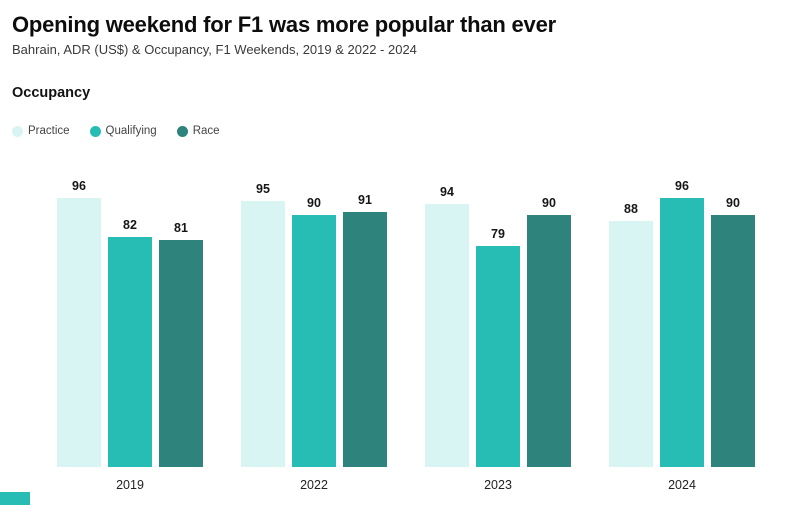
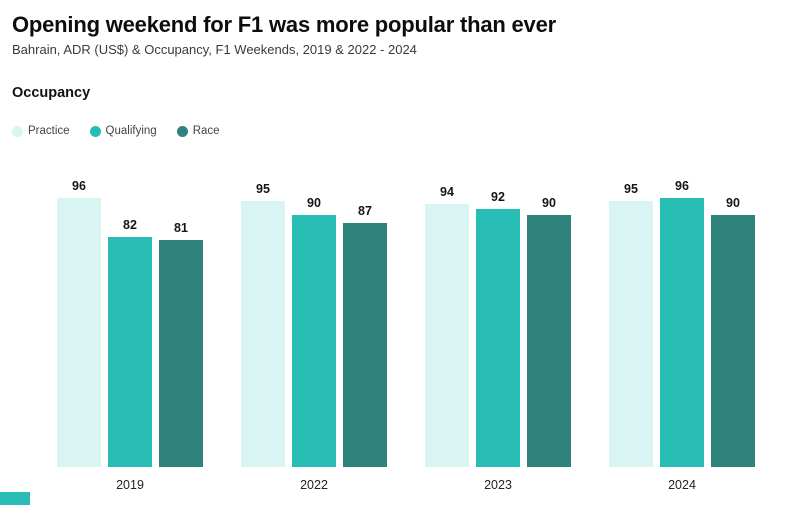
Race/2022: 91 -> 87
Qualifying/2023: 79 -> 92
Practice/2024: 88 -> 95
